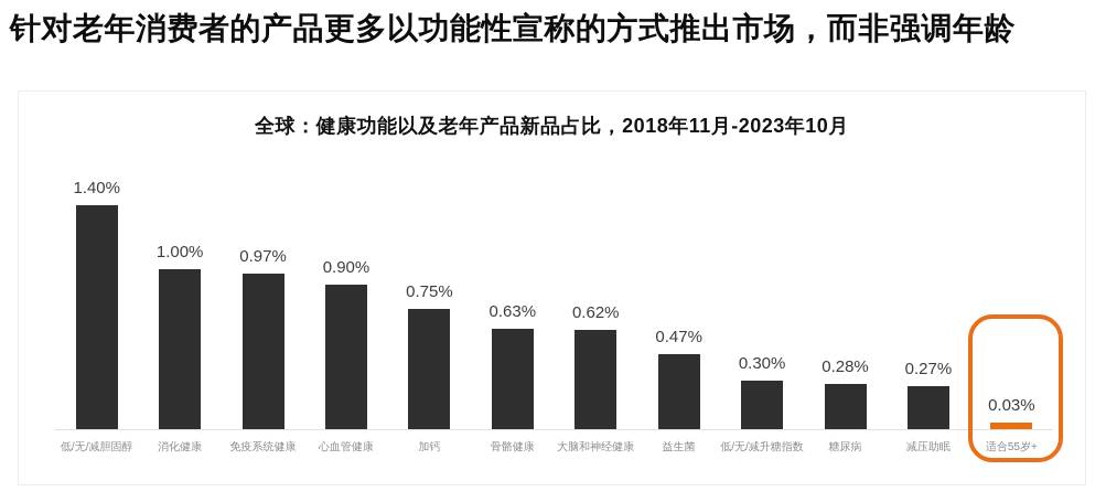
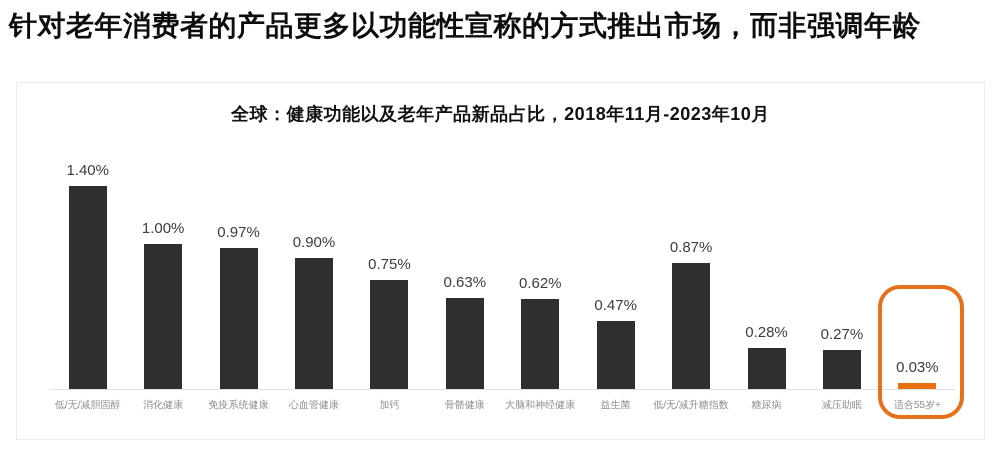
低/无/减升糖指数: 0.30% -> 0.87%
